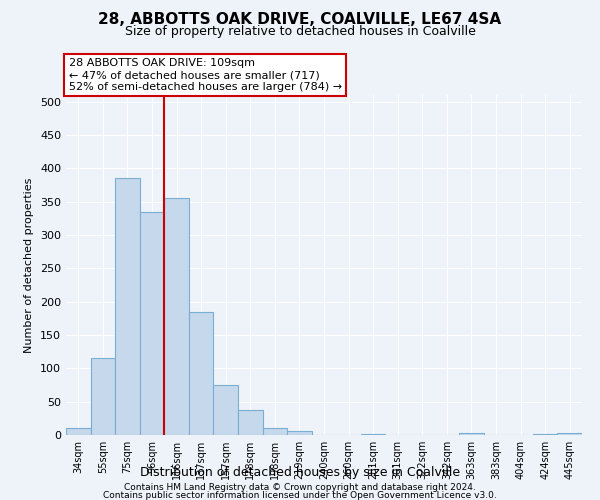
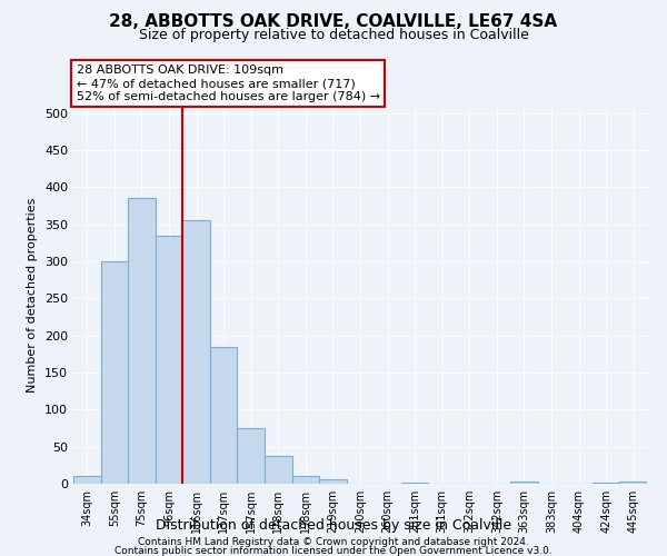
55sqm: 115 -> 300
